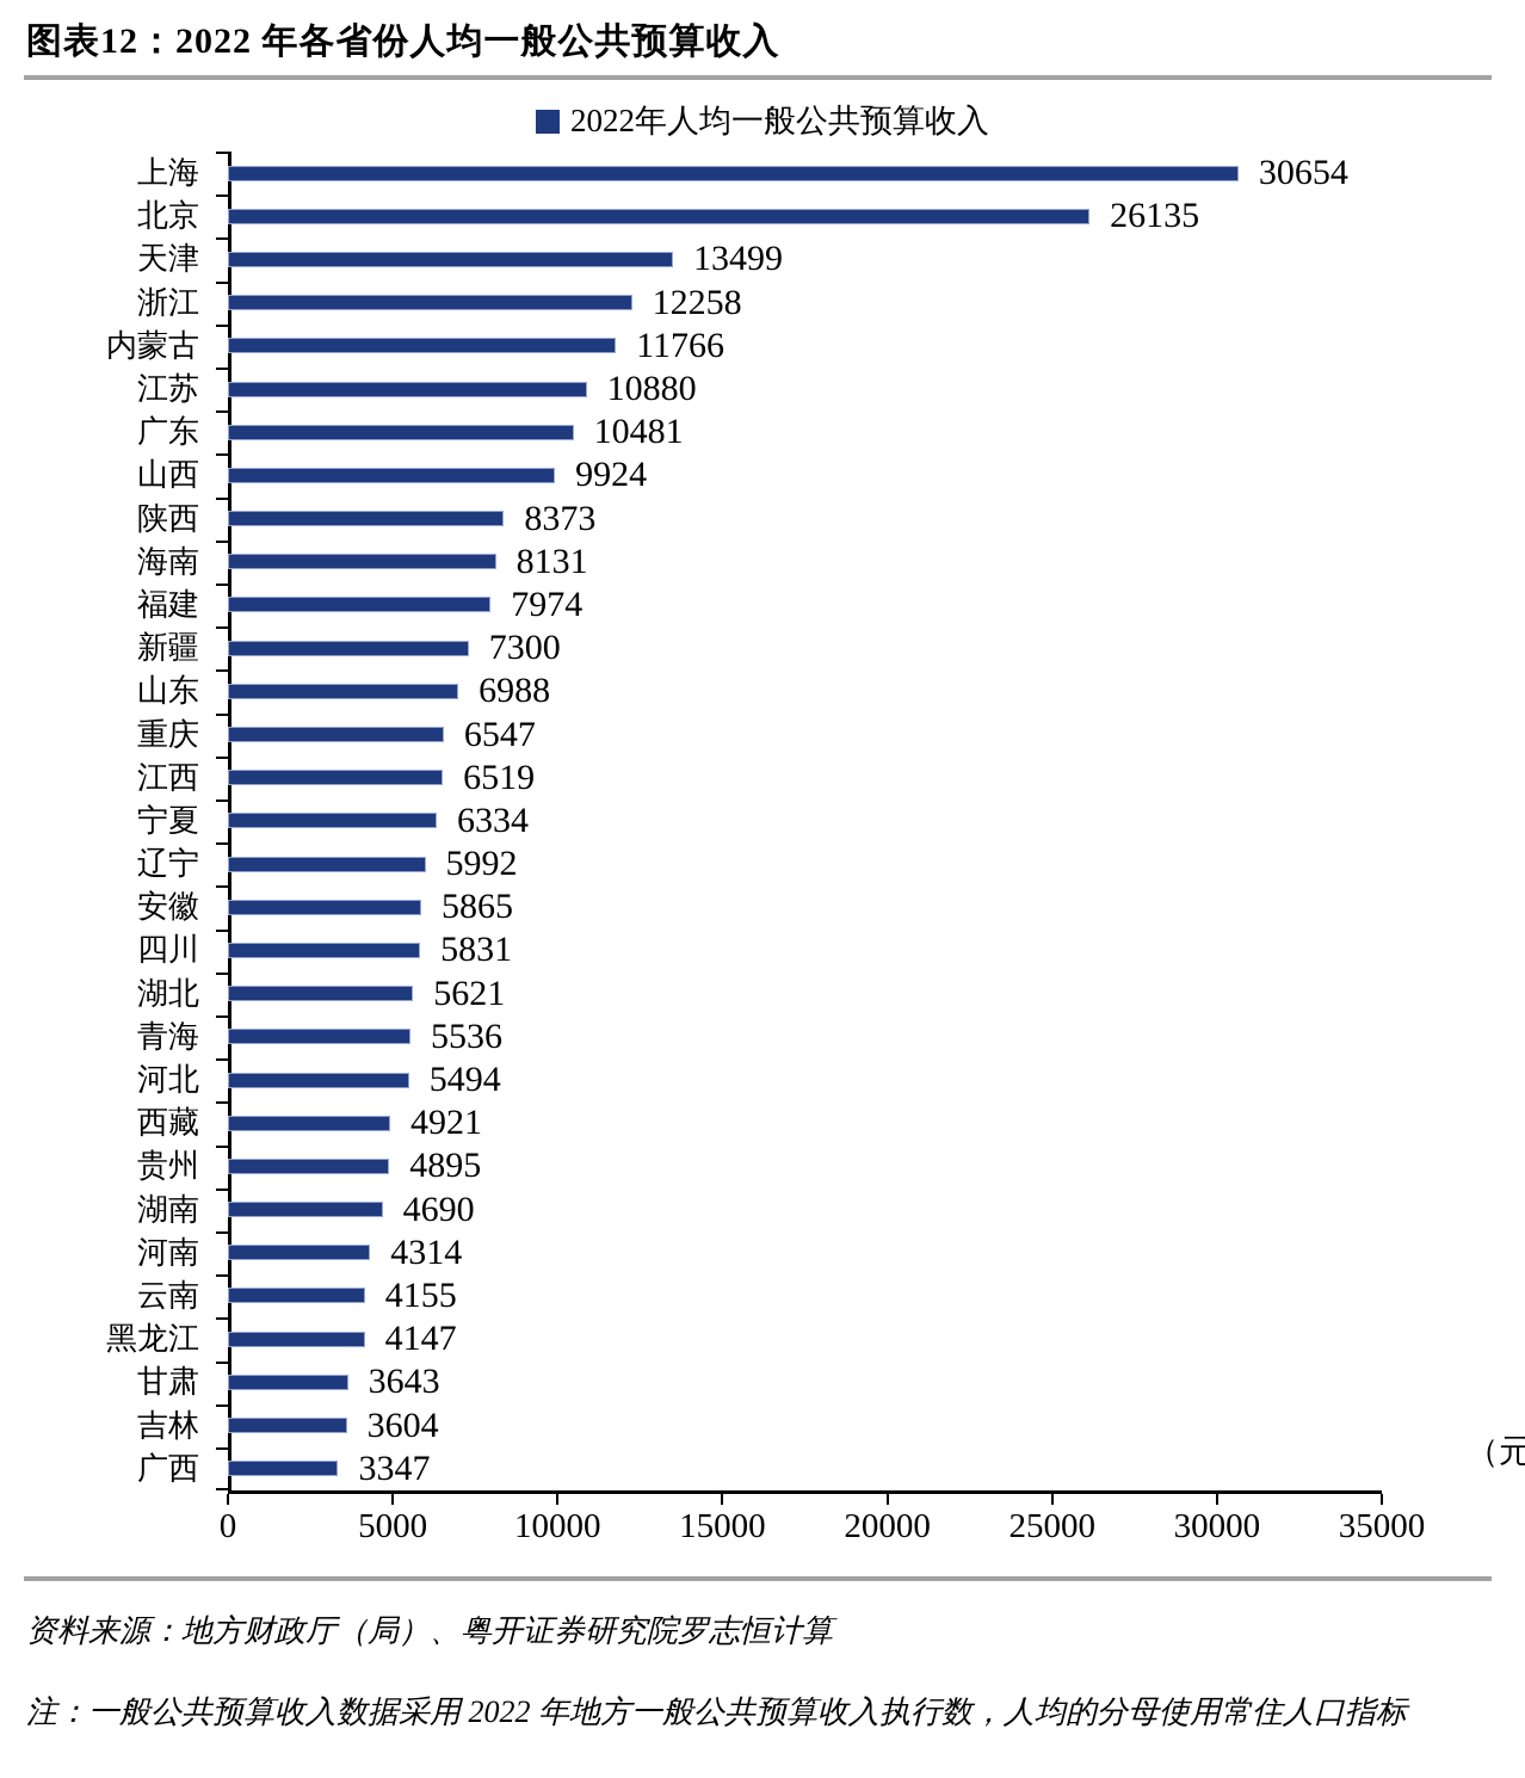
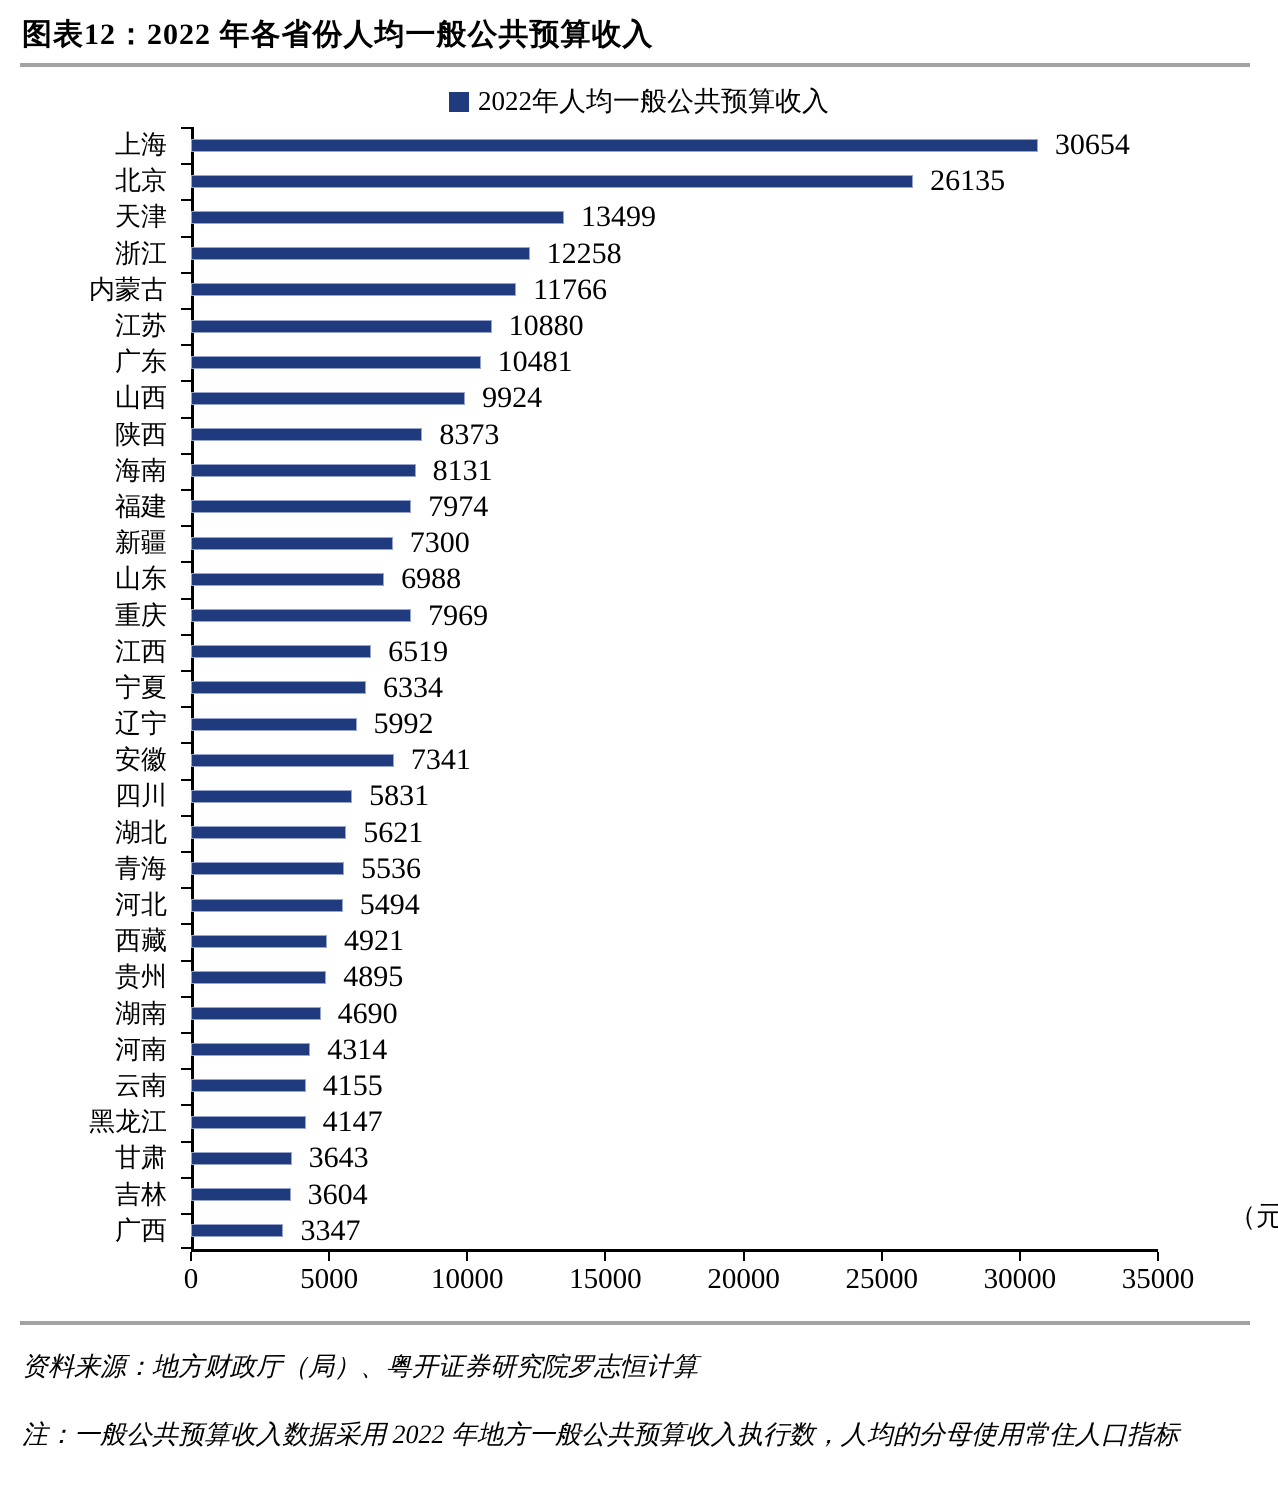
重庆: 6547 -> 7969
安徽: 5865 -> 7341
